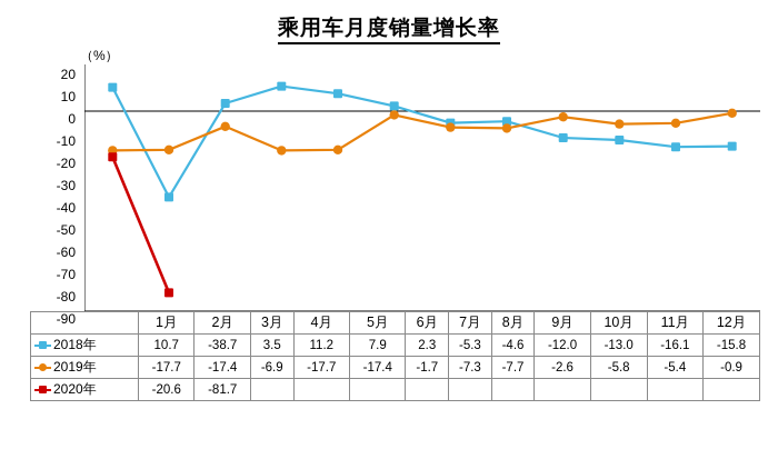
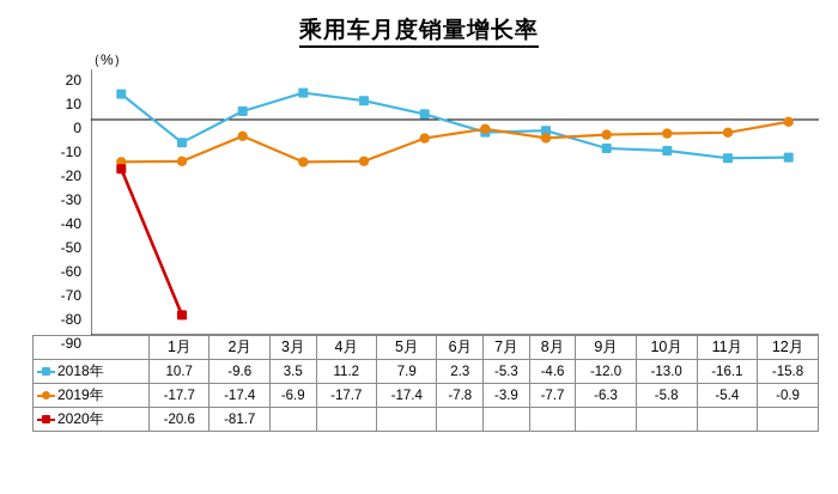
2018年/2月: -38.7 -> -9.6
2019年/6月: -1.7 -> -7.8
2019年/7月: -7.3 -> -3.9
2019年/9月: -2.6 -> -6.3
